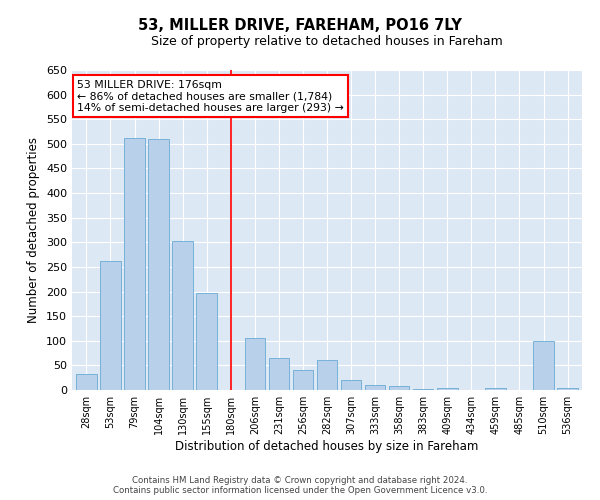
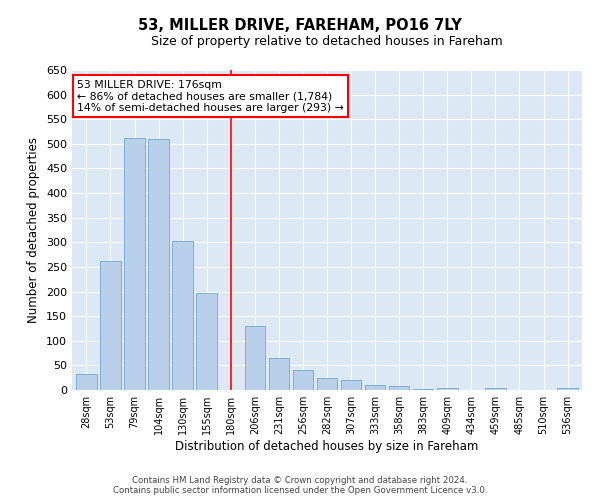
206sqm: 105 -> 130
282sqm: 60 -> 25
510sqm: 100 -> 1
